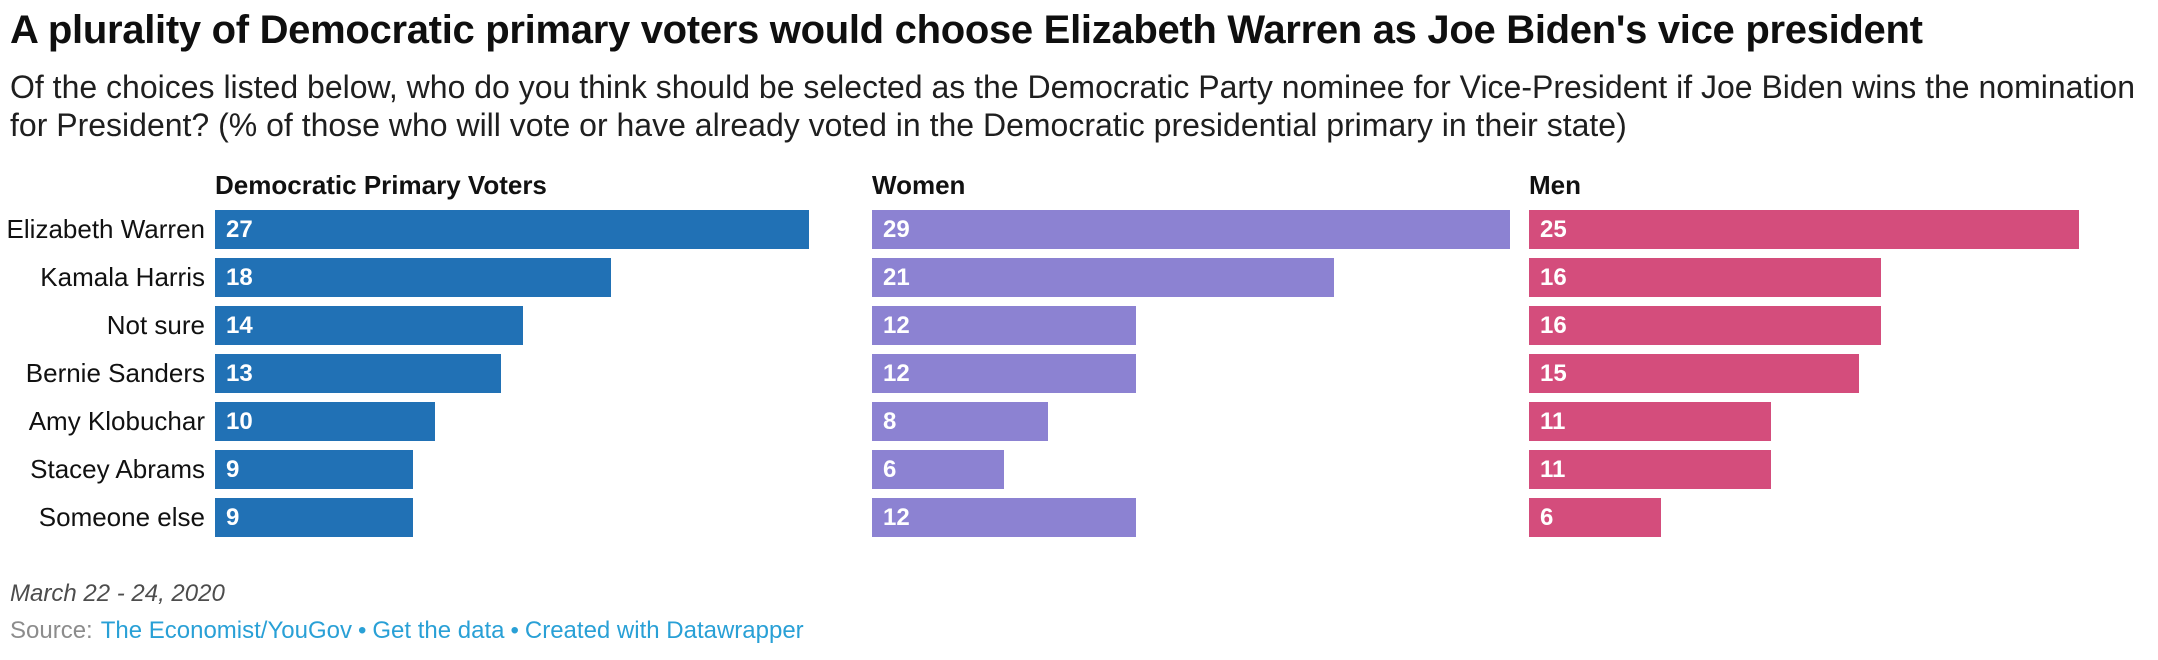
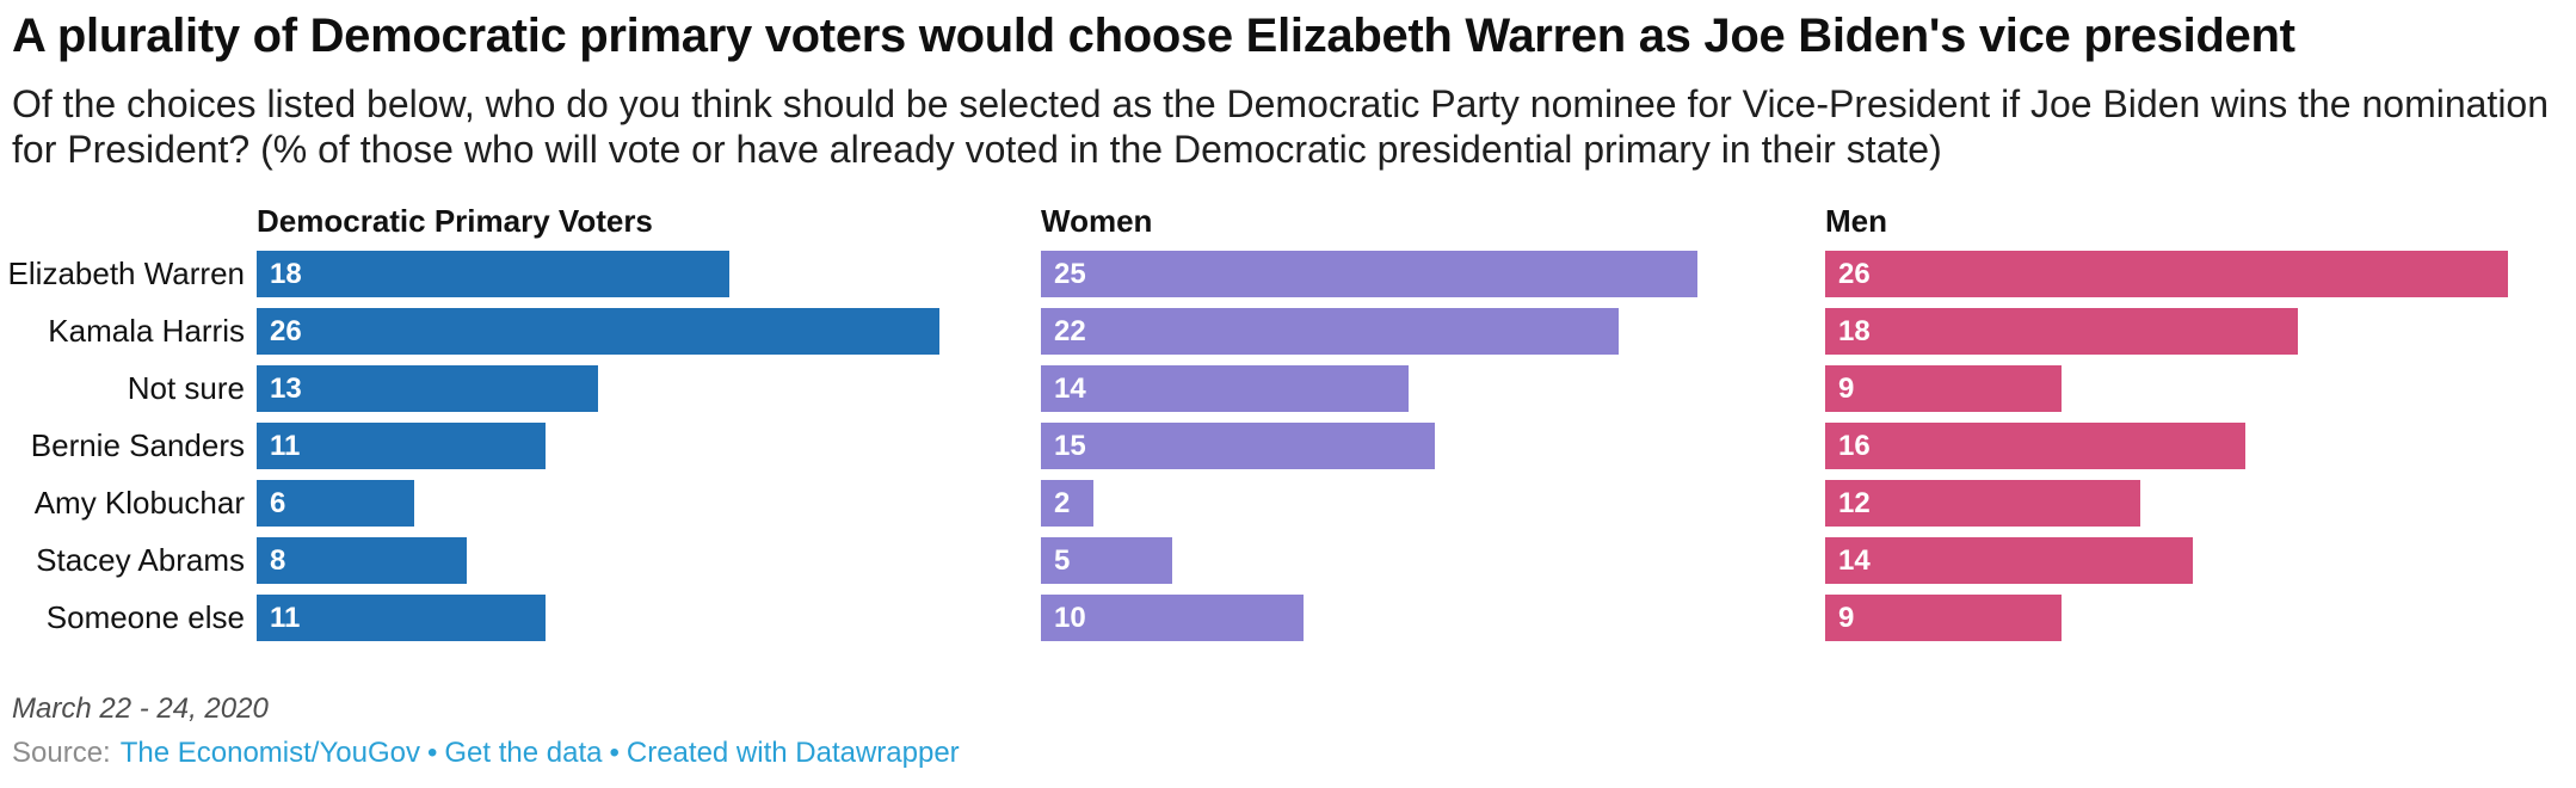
Democratic Primary Voters/Elizabeth Warren: 27 -> 18
Women/Elizabeth Warren: 29 -> 25
Men/Elizabeth Warren: 25 -> 26
Democratic Primary Voters/Kamala Harris: 18 -> 26
Women/Kamala Harris: 21 -> 22
Men/Kamala Harris: 16 -> 18
Democratic Primary Voters/Not sure: 14 -> 13
Women/Not sure: 12 -> 14
Men/Not sure: 16 -> 9
Democratic Primary Voters/Bernie Sanders: 13 -> 11
Women/Bernie Sanders: 12 -> 15
Men/Bernie Sanders: 15 -> 16
Democratic Primary Voters/Amy Klobuchar: 10 -> 6
Women/Amy Klobuchar: 8 -> 2
Men/Amy Klobuchar: 11 -> 12
Democratic Primary Voters/Stacey Abrams: 9 -> 8
Women/Stacey Abrams: 6 -> 5
Men/Stacey Abrams: 11 -> 14
Democratic Primary Voters/Someone else: 9 -> 11
Women/Someone else: 12 -> 10
Men/Someone else: 6 -> 9
